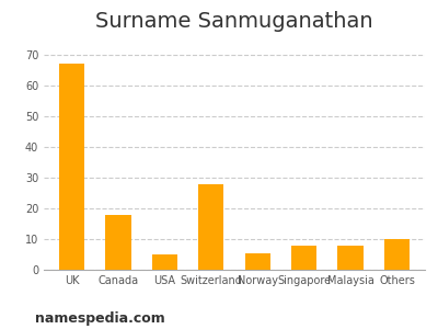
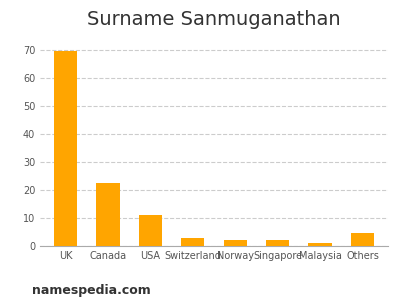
UK: 67.0 -> 69.5
Canada: 18.0 -> 22.5
USA: 5.0 -> 11.0
Switzerland: 28.0 -> 3.0
Norway: 5.5 -> 2.0
Singapore: 8.0 -> 2.0
Malaysia: 8.0 -> 1.0
Others: 10.0 -> 4.5
